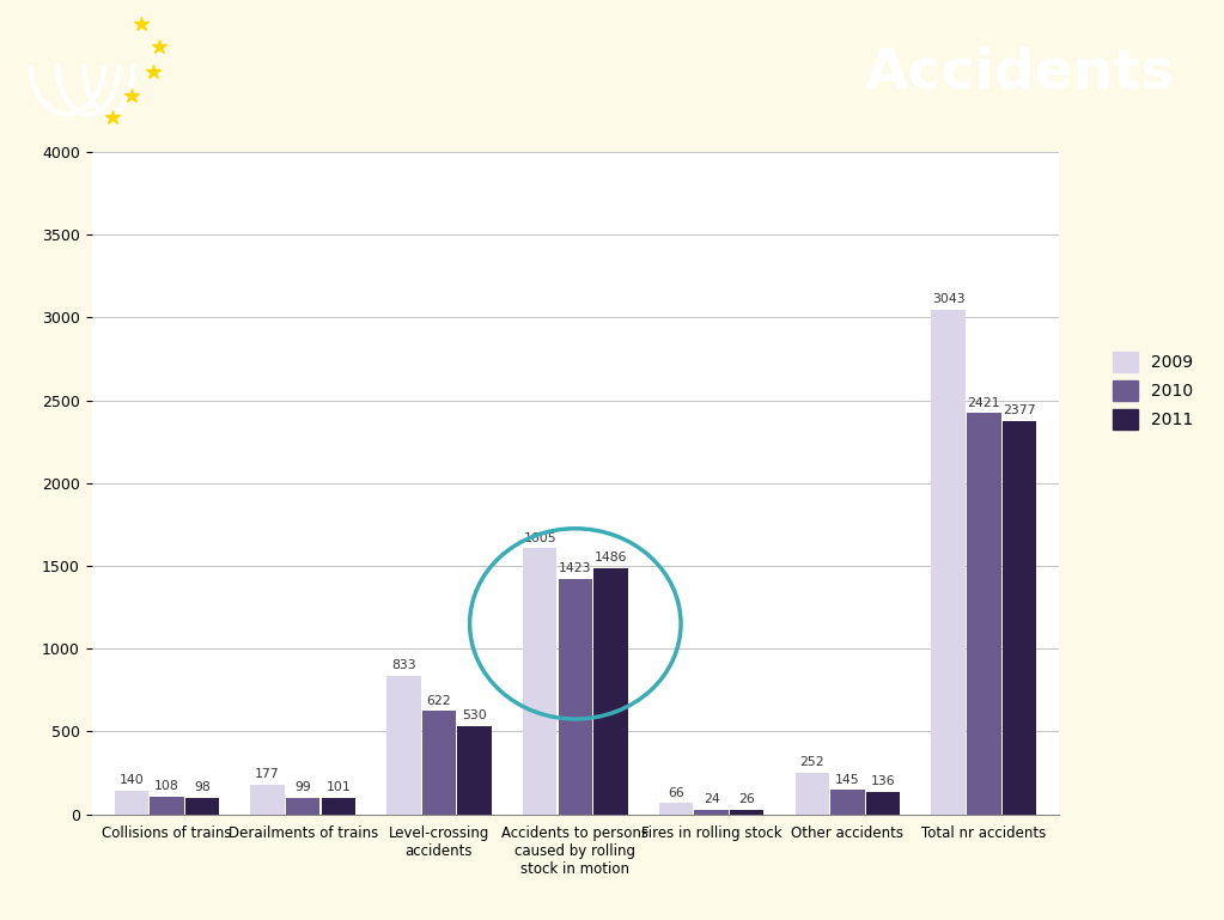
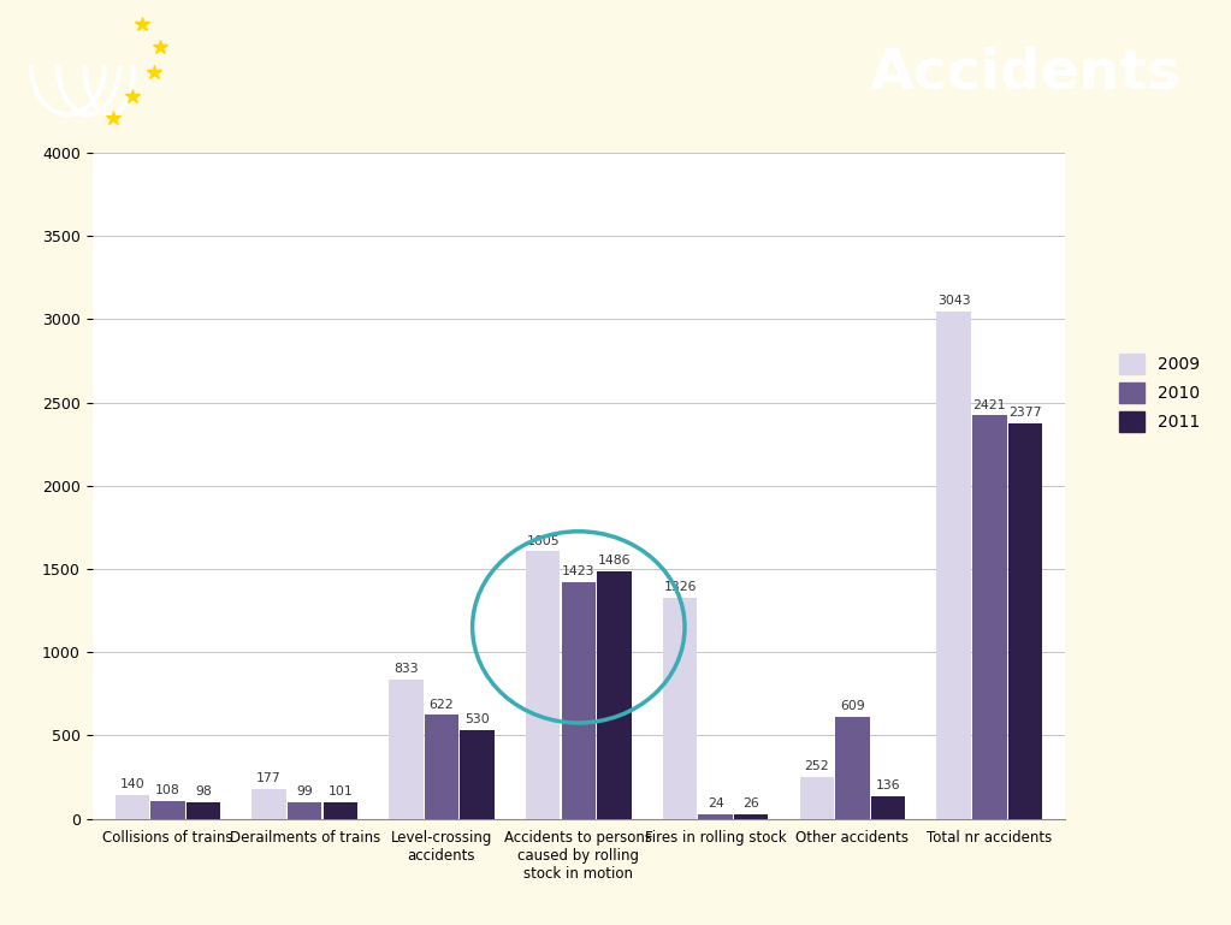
2009/Fires in rolling stock: 66 -> 1326
2010/Other accidents: 145 -> 609
